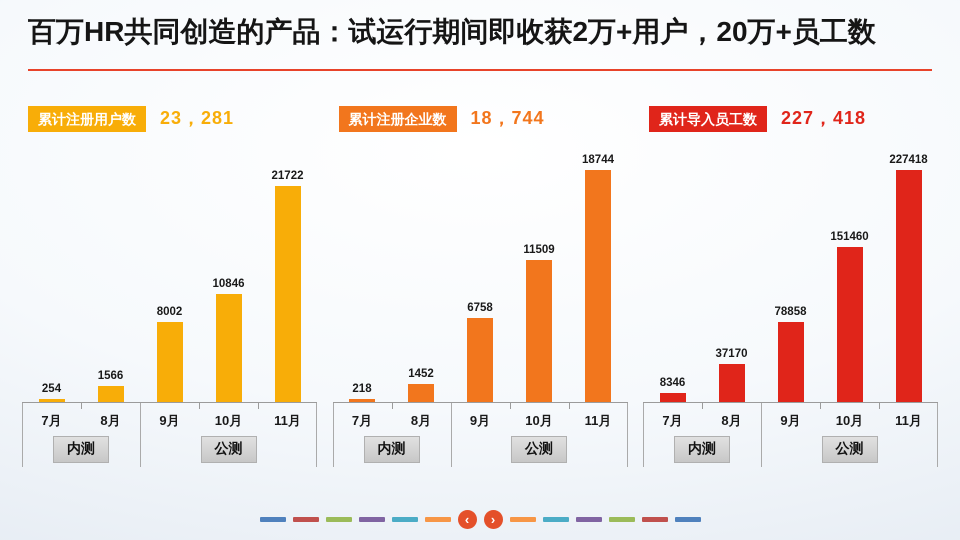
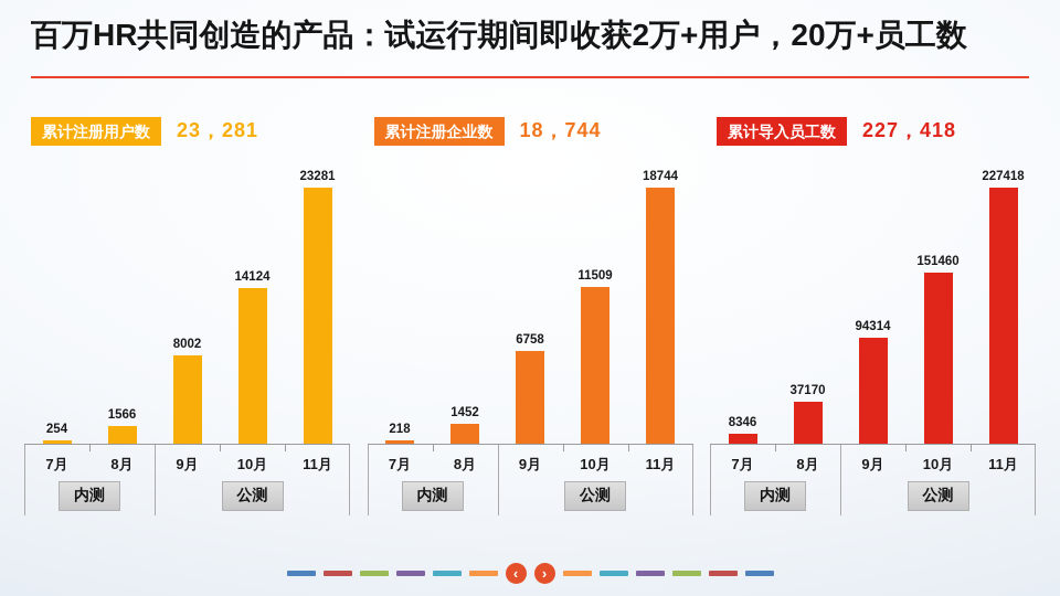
累计注册用户数/10月: 10846 -> 14124
累计注册用户数/11月: 21722 -> 23281
累计导入员工数/9月: 78858 -> 94314
